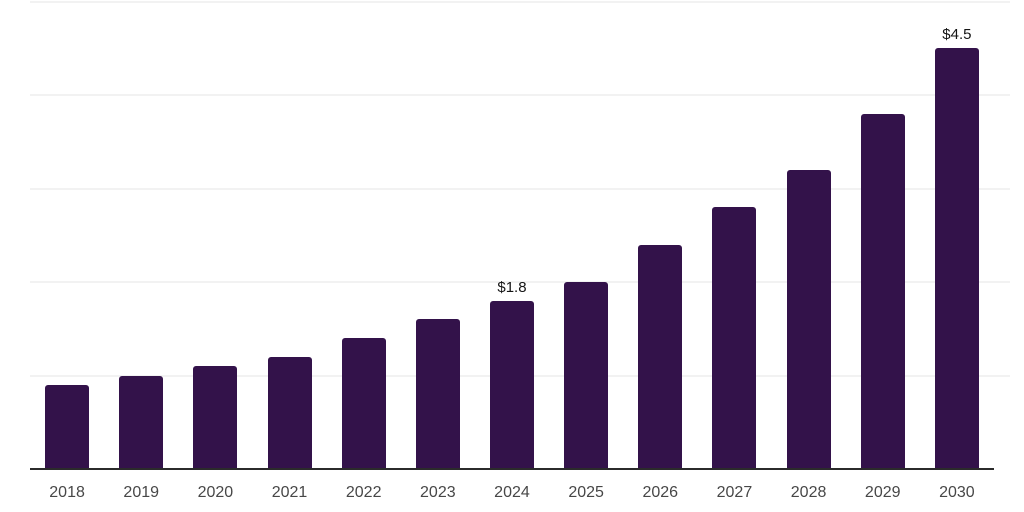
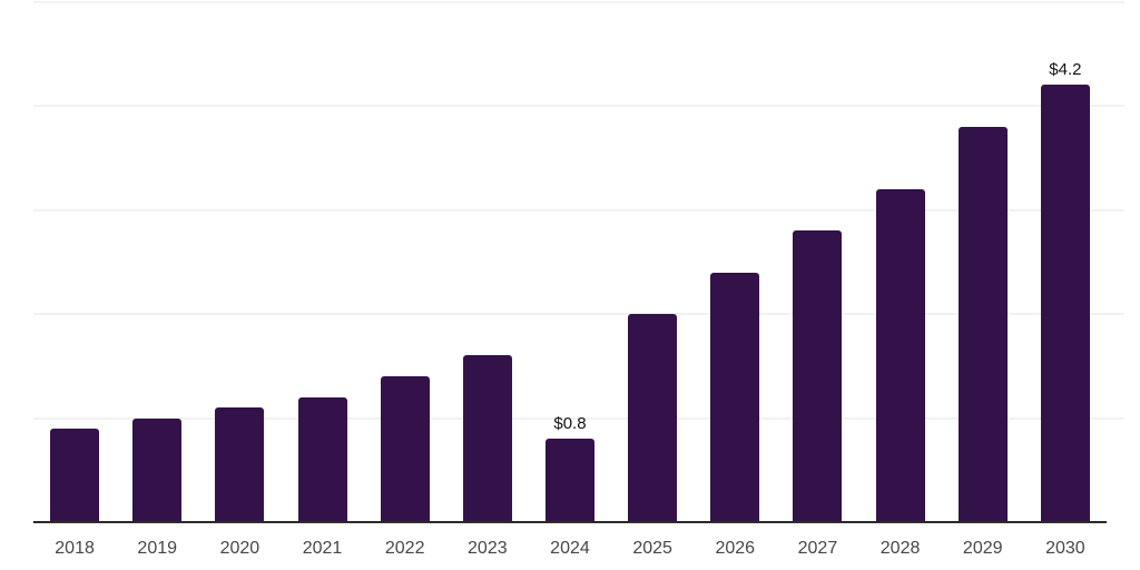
2024: $1.8 -> $0.8
2030: $4.5 -> $4.2
